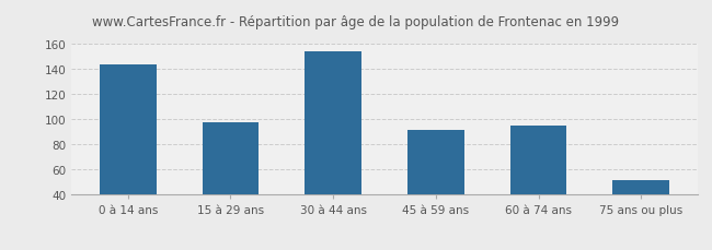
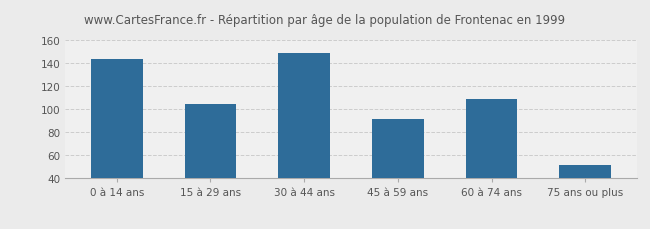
15 à 29 ans: 98 -> 105
30 à 44 ans: 154 -> 149
60 à 74 ans: 95 -> 109
